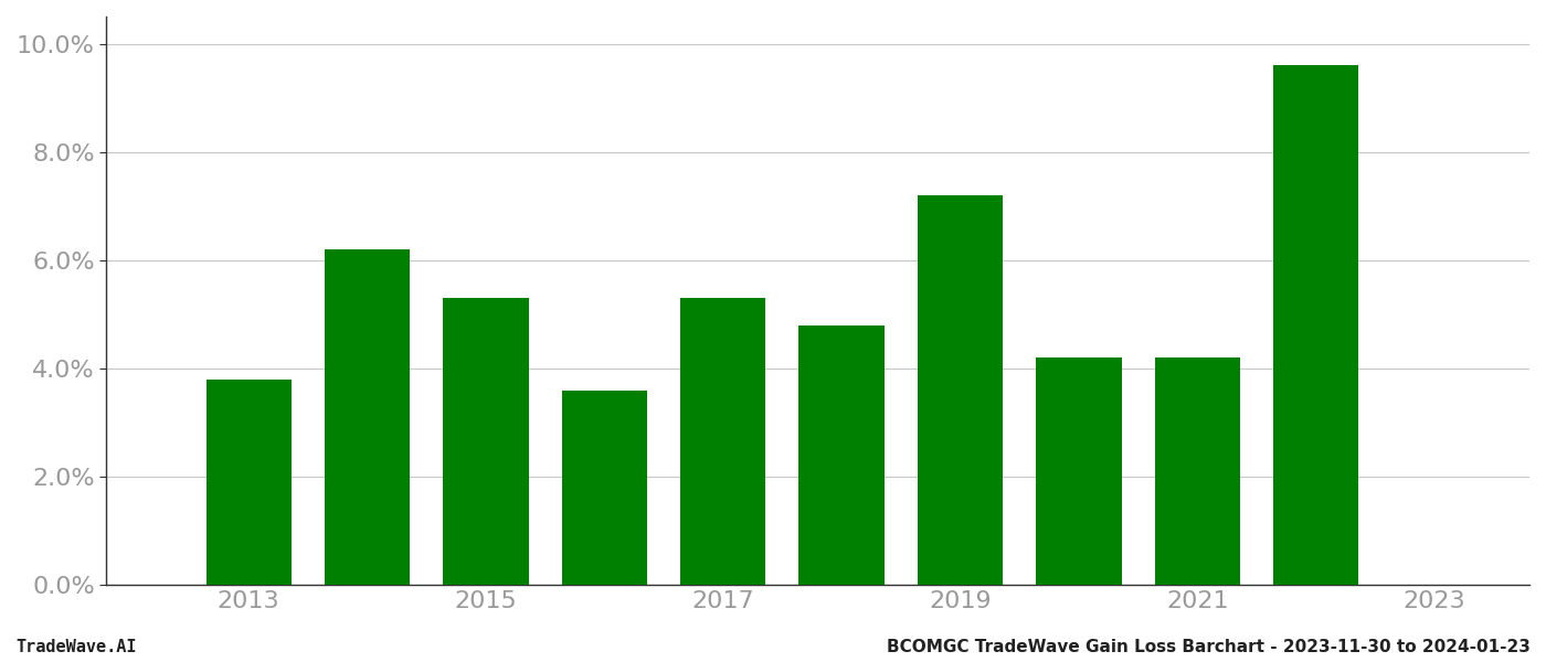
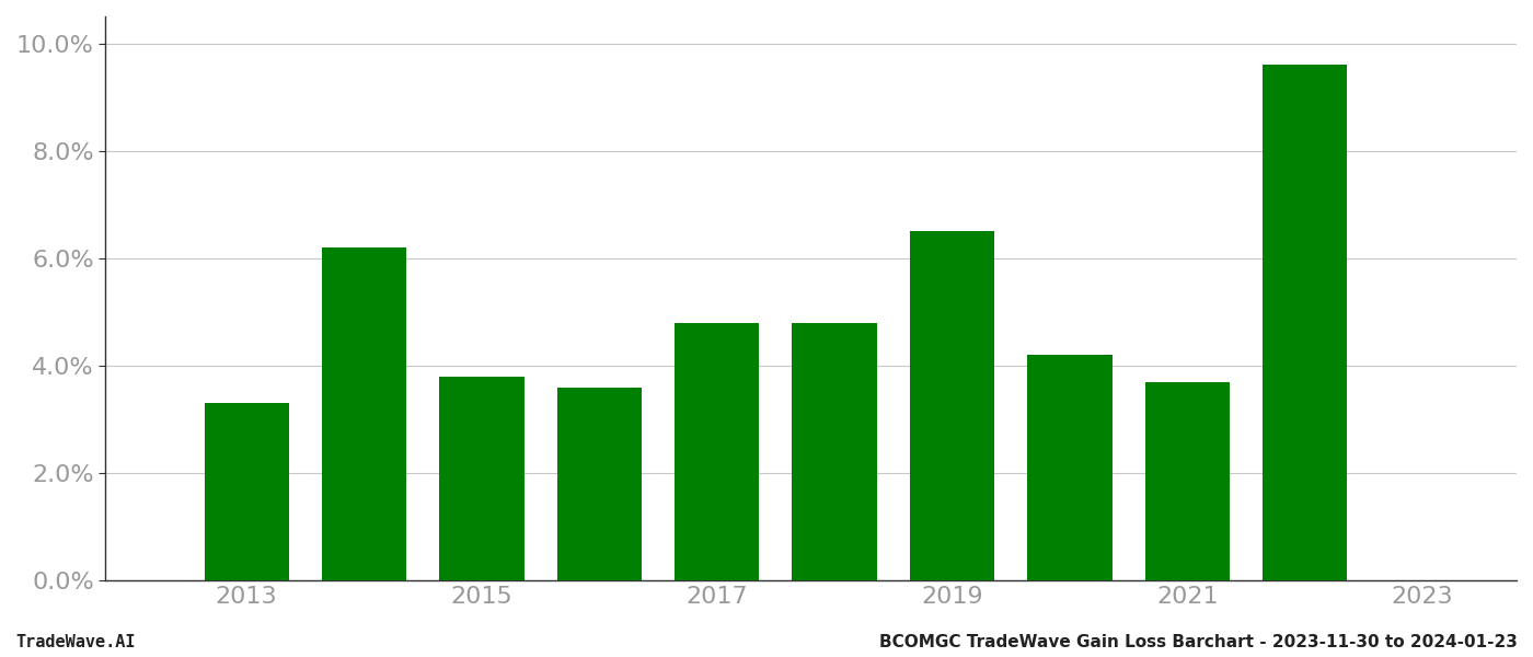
2013: 3.8% -> 3.3%
2015: 5.3% -> 3.8%
2017: 5.3% -> 4.8%
2019: 7.2% -> 6.5%
2021: 4.2% -> 3.7%
